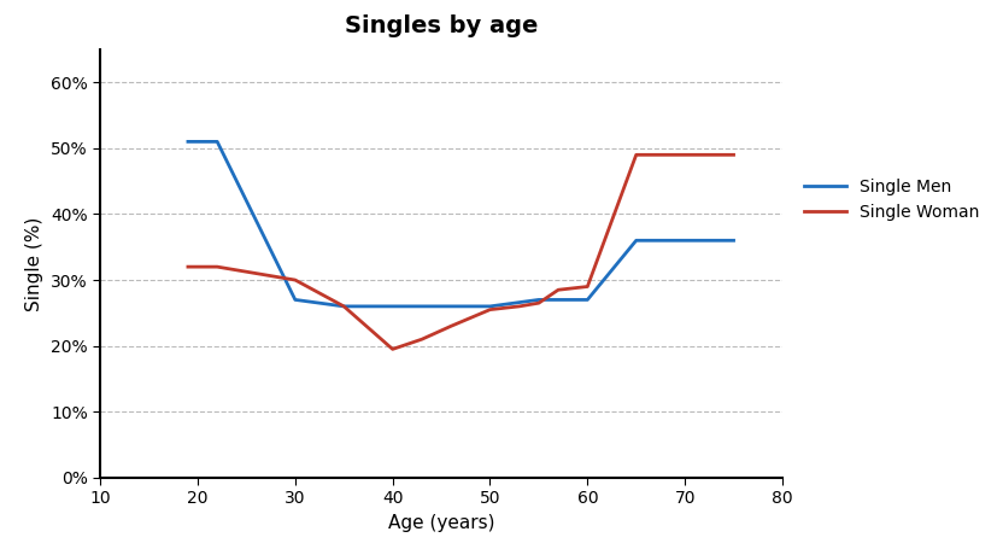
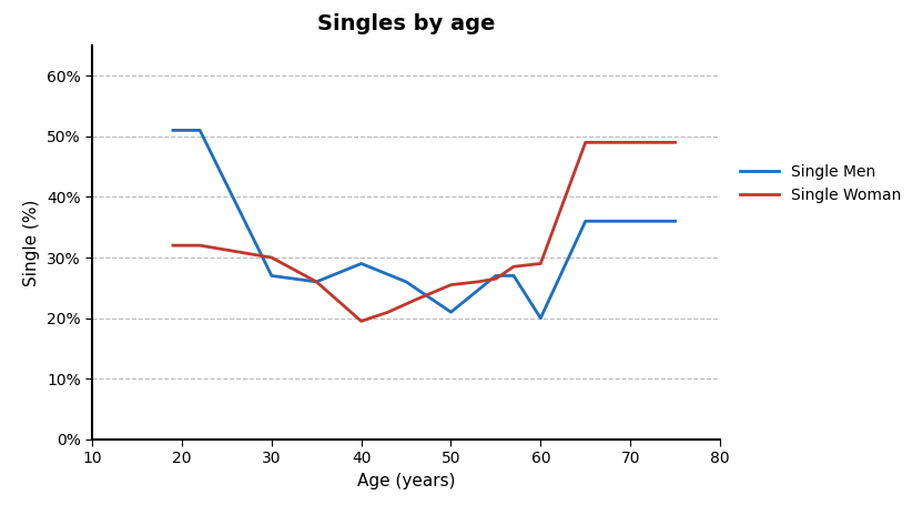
Single Men/40: 26% -> 29%
Single Men/50: 26% -> 21%
Single Men/60: 27% -> 20%
